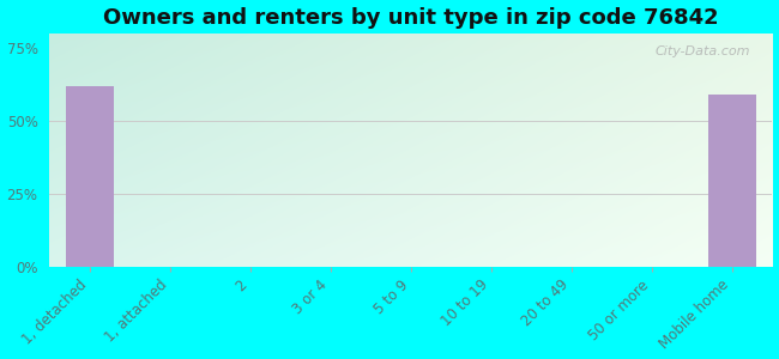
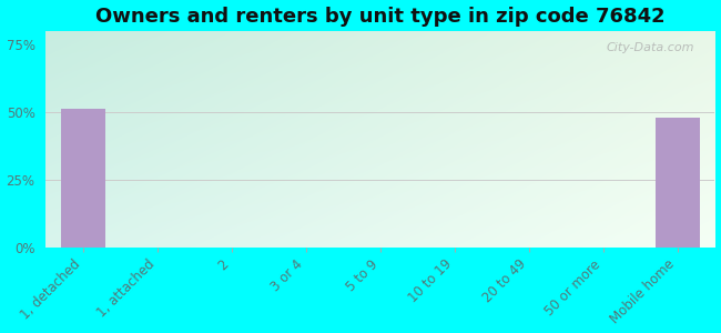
1, detached: 62% -> 51%
Mobile home: 59% -> 48%
